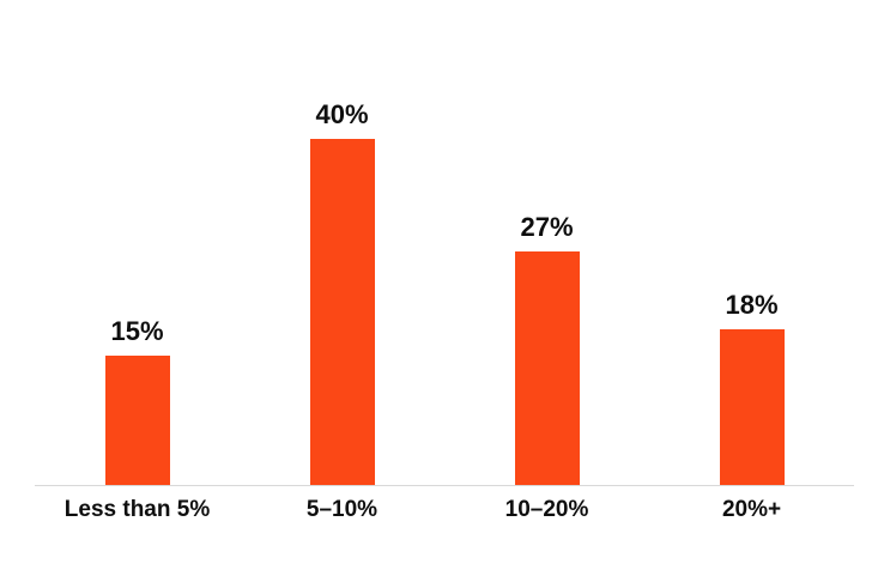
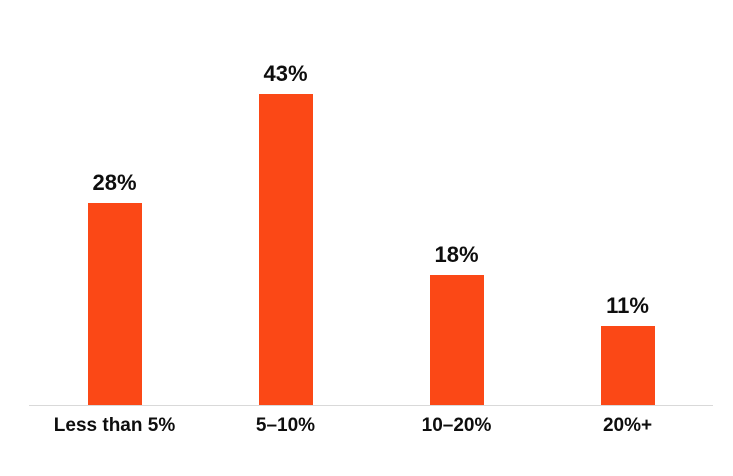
Less than 5%: 15% -> 28%
5–10%: 40% -> 43%
10–20%: 27% -> 18%
20%+: 18% -> 11%
